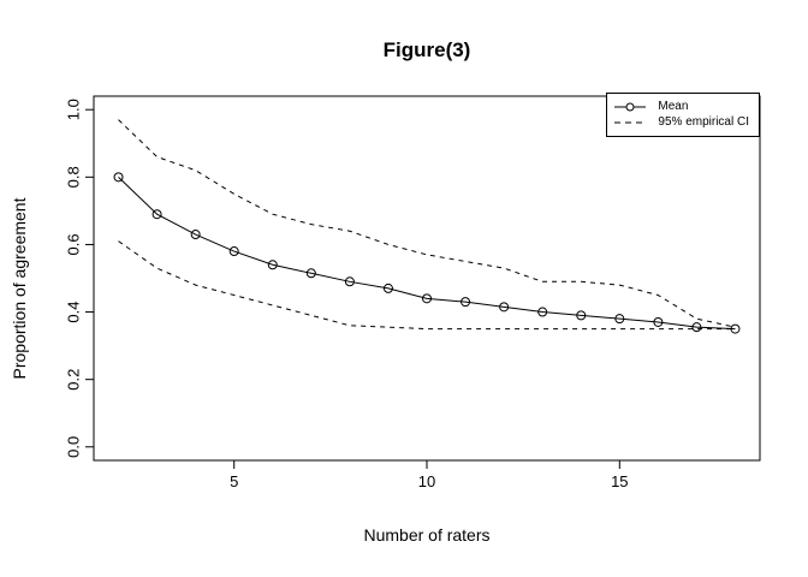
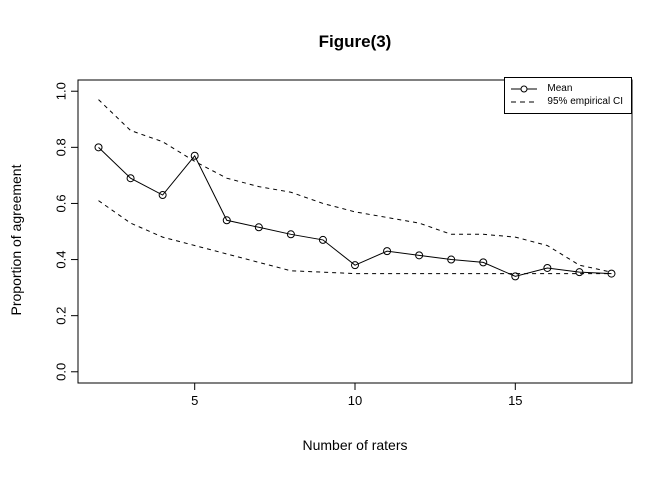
Mean/5: 0.58 -> 0.77
Mean/10: 0.44 -> 0.38
Mean/15: 0.38 -> 0.34
